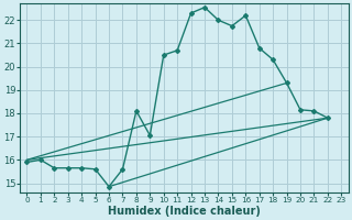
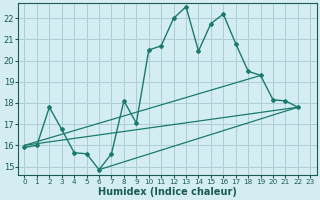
2: 15.65 -> 17.80
3: 15.65 -> 16.75
12: 22.30 -> 22.00
14: 22.00 -> 20.45
18: 20.30 -> 19.50
